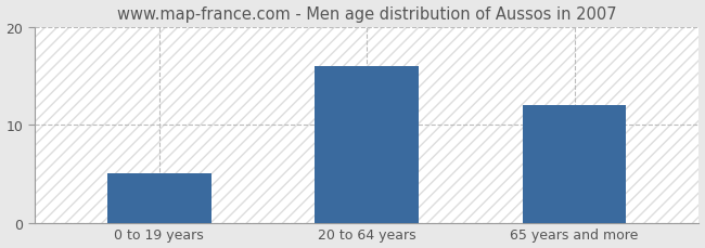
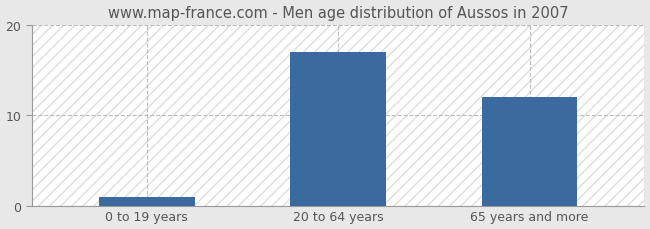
0 to 19 years: 5 -> 1
20 to 64 years: 16 -> 17
